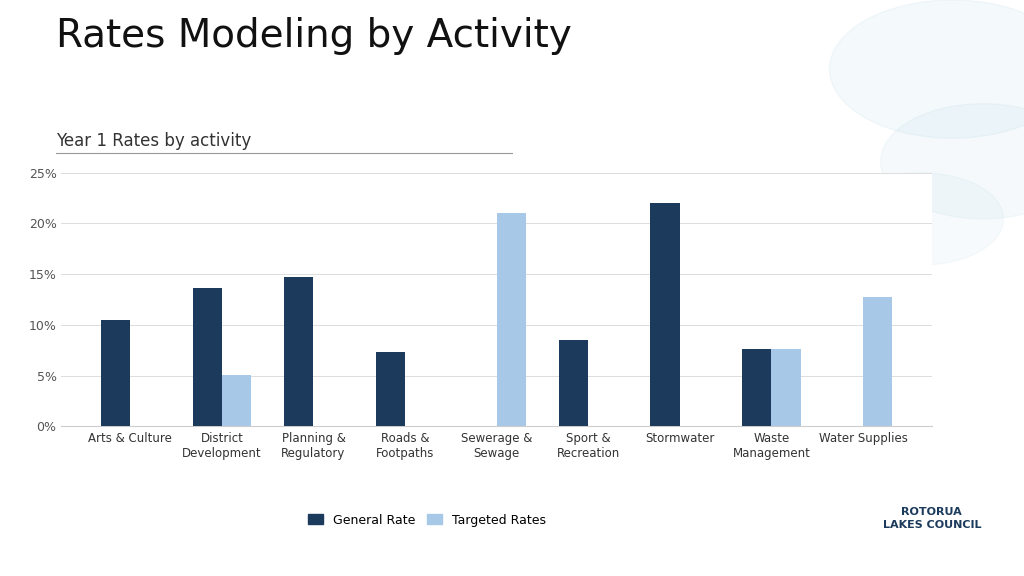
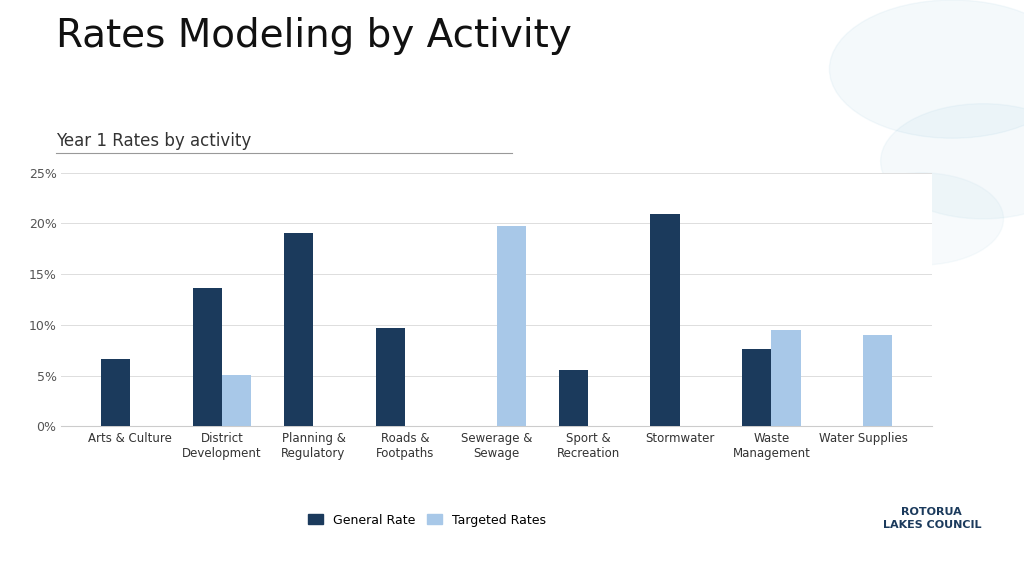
General Rate/Arts & Culture: 10.5% -> 6.6%
General Rate/Planning & Regulatory: 14.7% -> 19.1%
General Rate/Roads & Footpaths: 7.3% -> 9.7%
Targeted Rates/Sewerage & Sewage: 21.0% -> 19.8%
General Rate/Sport & Recreation: 8.5% -> 5.5%
General Rate/Stormwater: 22.0% -> 20.9%
Targeted Rates/Waste Management: 7.6% -> 9.5%
Targeted Rates/Water Supplies: 12.7% -> 9.0%
